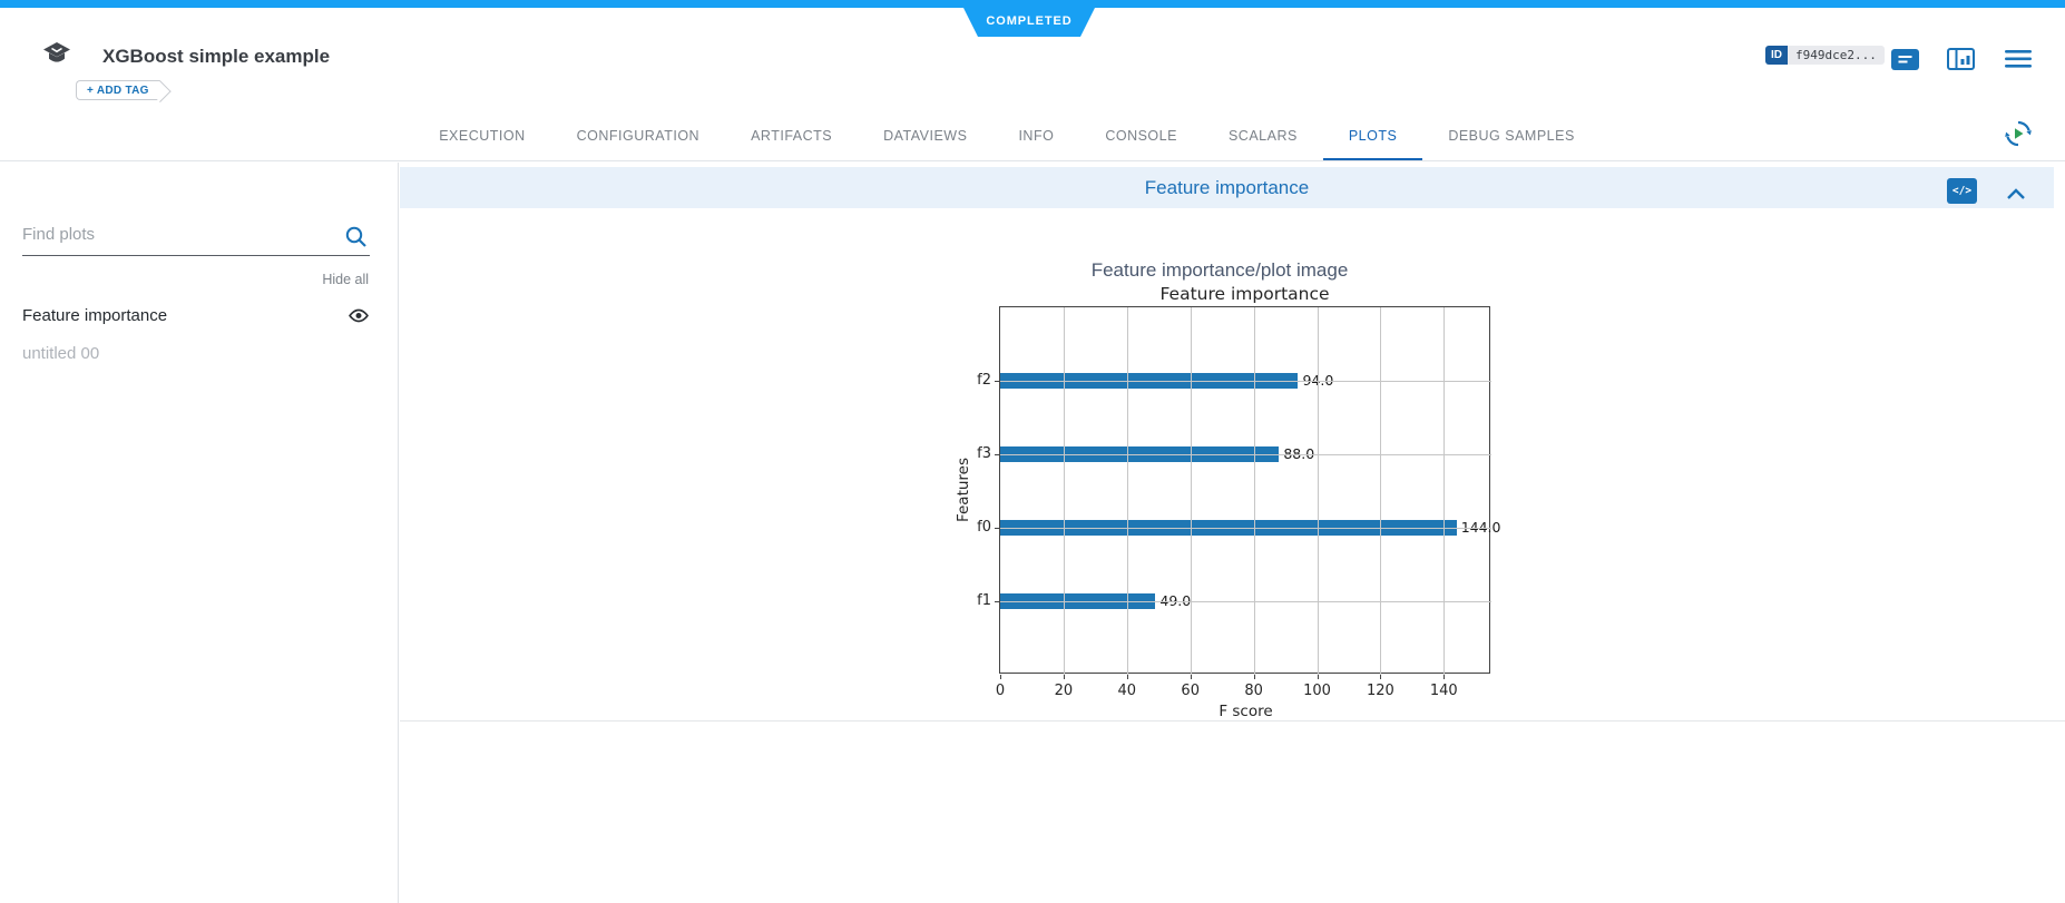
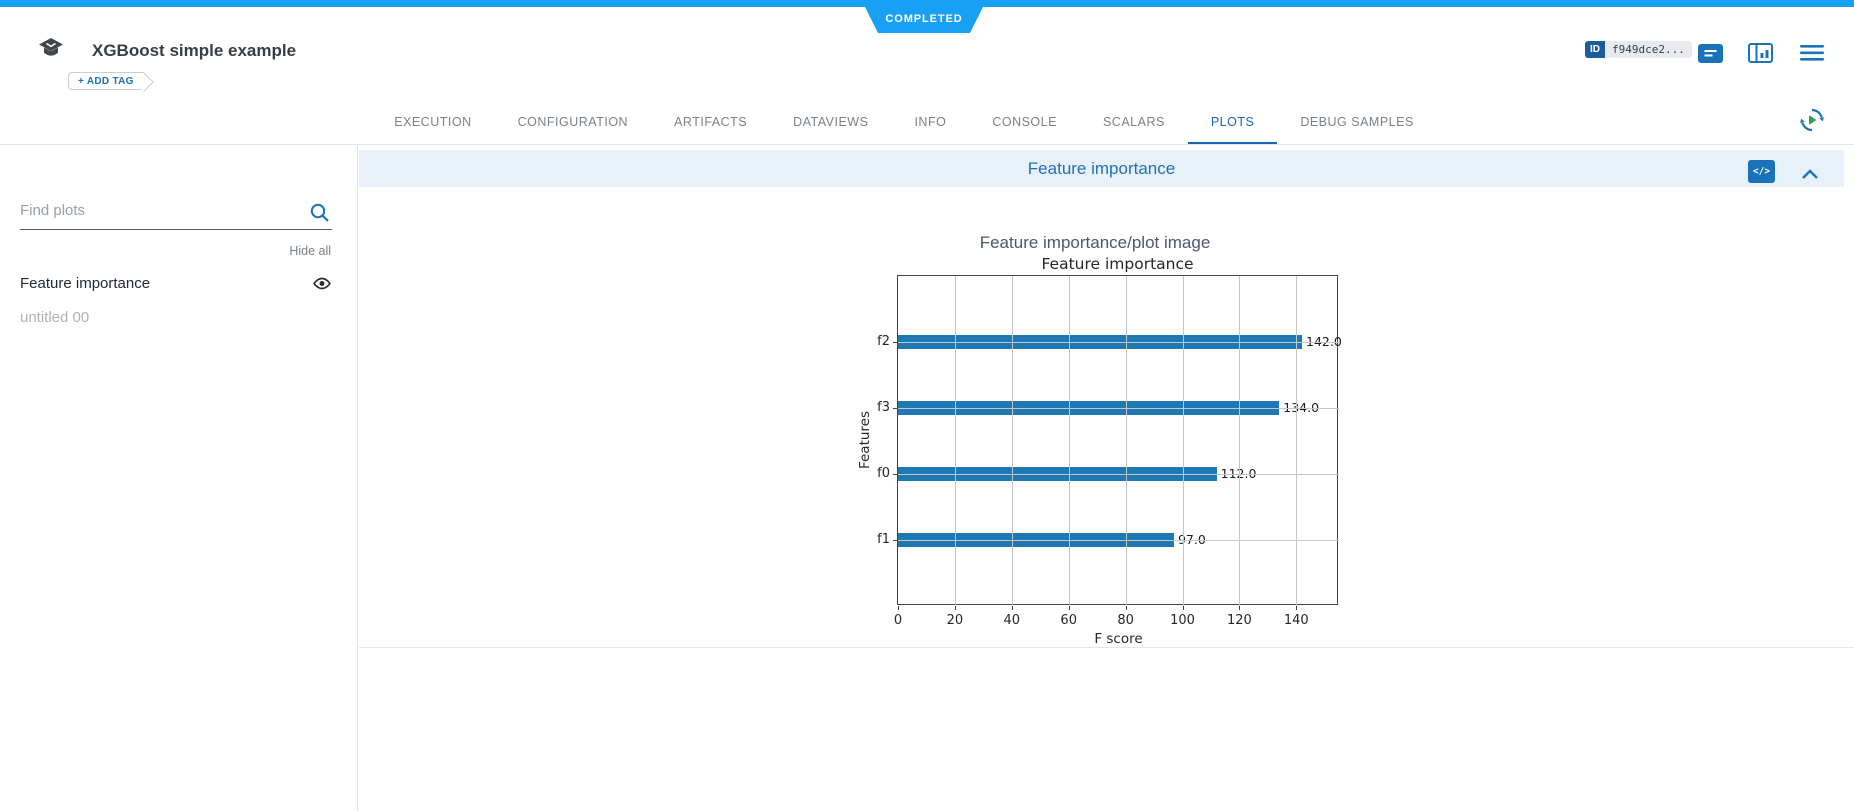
f2: 94.0 -> 142.0
f3: 88.0 -> 134.0
f0: 144.0 -> 112.0
f1: 49.0 -> 97.0
